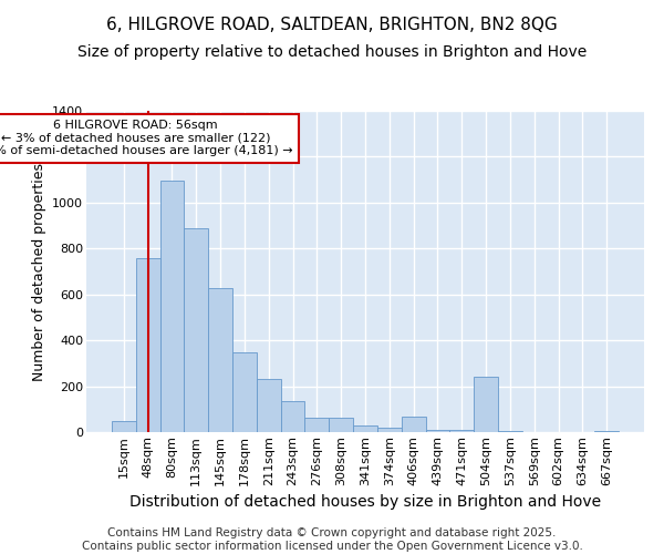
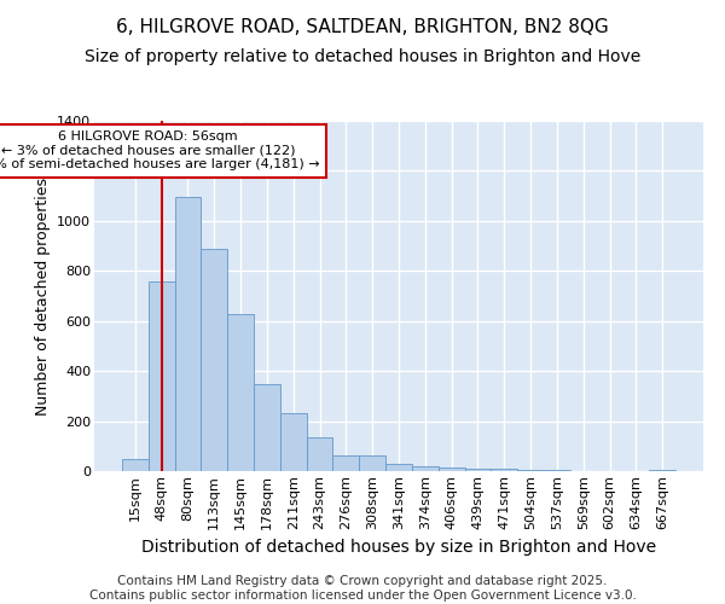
406sqm: 70 -> 15
504sqm: 240 -> 5
